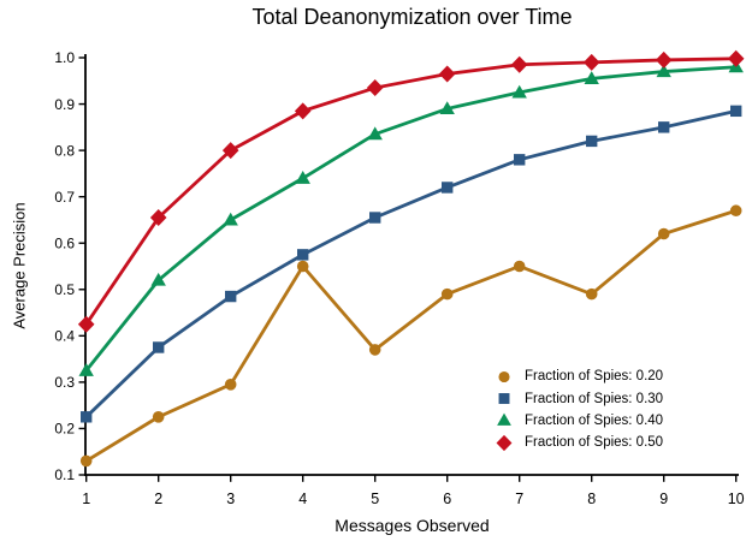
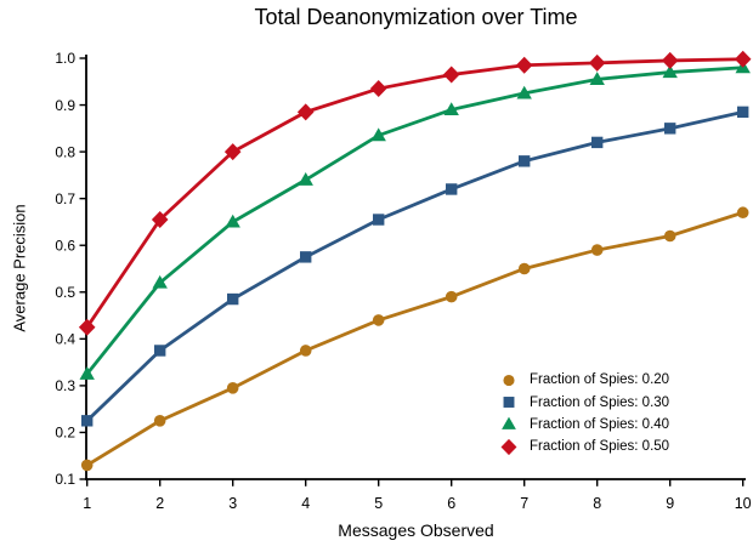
Fraction of Spies: 0.20/4: 0.55 -> 0.38
Fraction of Spies: 0.20/5: 0.37 -> 0.44
Fraction of Spies: 0.20/8: 0.49 -> 0.59
